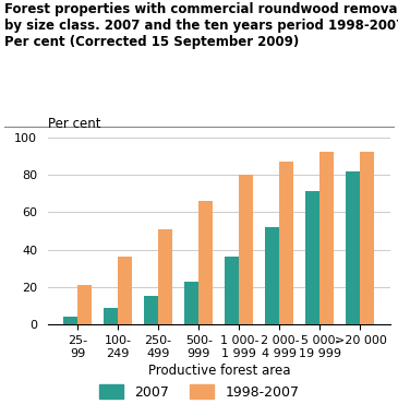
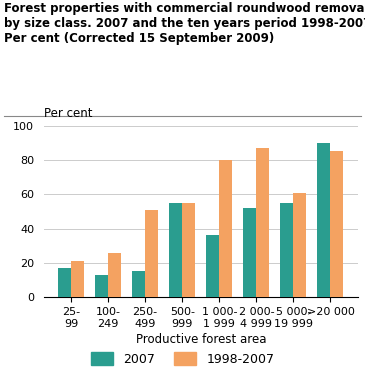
2007/25- 99: 4 -> 17
2007/100- 249: 9 -> 13
1998-2007/100- 249: 36 -> 26
2007/500- 999: 23 -> 55
1998-2007/500- 999: 66 -> 55
2007/5 000- 19 999: 71 -> 55
1998-2007/5 000- 19 999: 92 -> 61
2007/>20 000: 82 -> 90
1998-2007/>20 000: 92 -> 85
